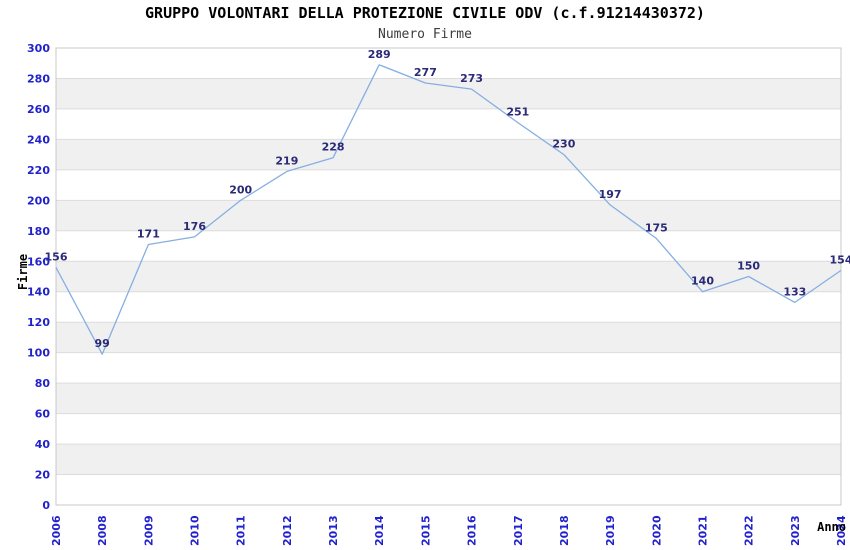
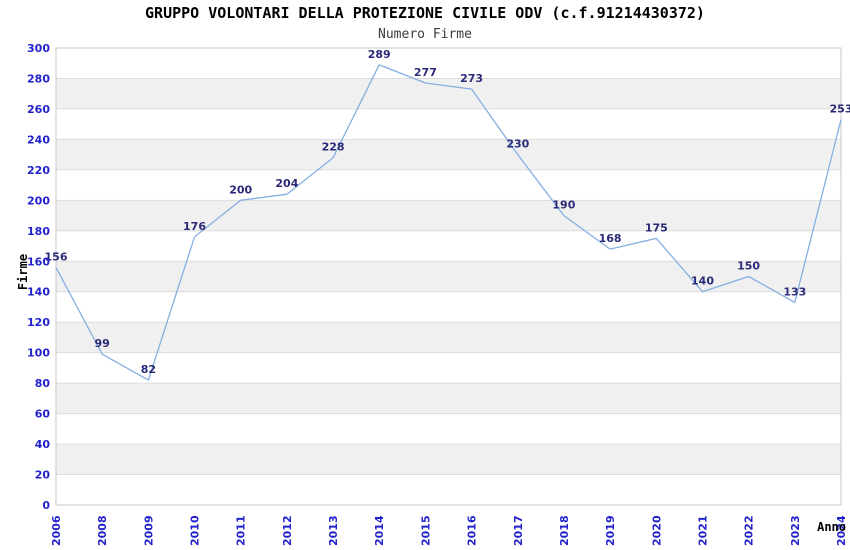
2009: 171 -> 82
2012: 219 -> 204
2017: 251 -> 230
2018: 230 -> 190
2019: 197 -> 168
2024: 154 -> 253
